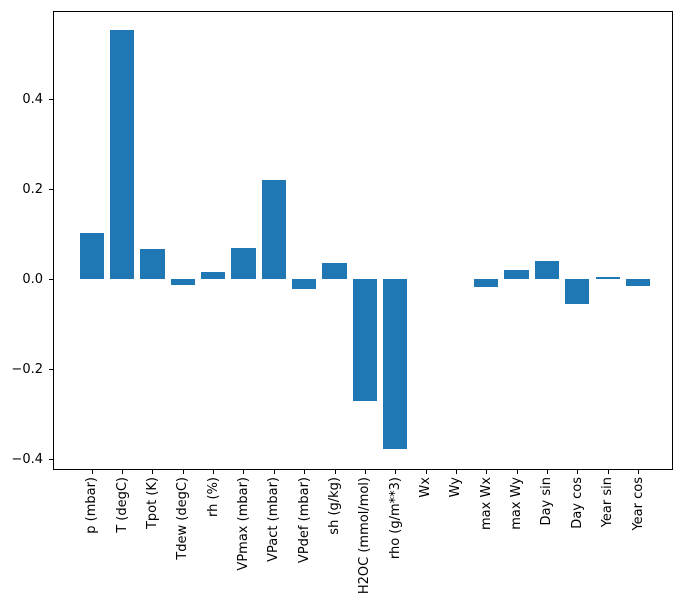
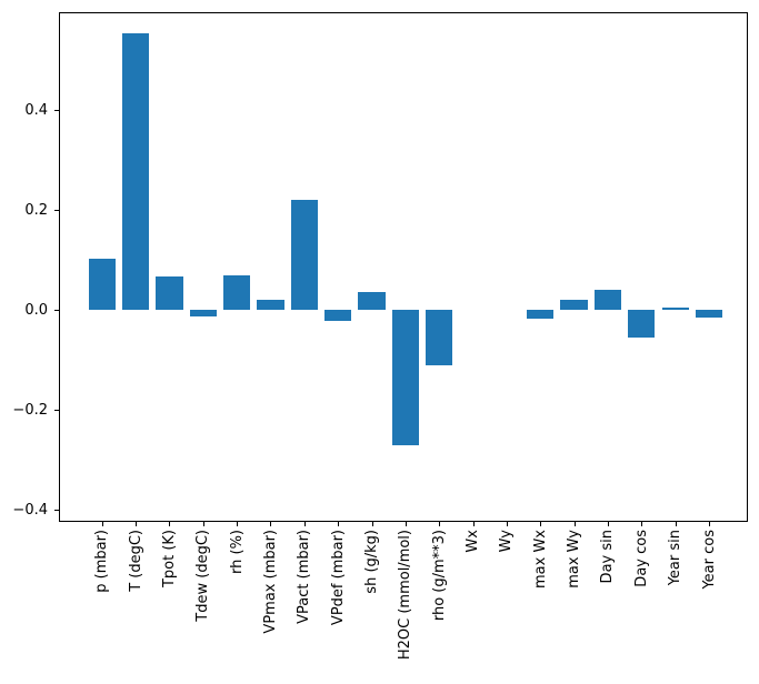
rh (%): 0.01 -> 0.07
VPmax (mbar): 0.07 -> 0.02
rho (g/m**3): -0.38 -> -0.11
